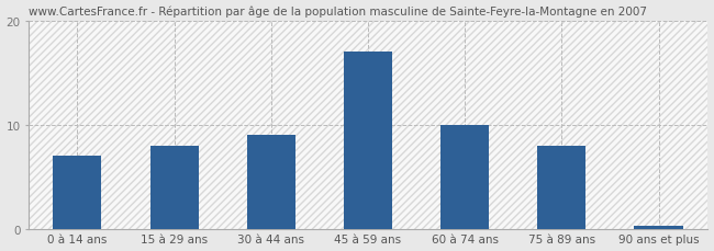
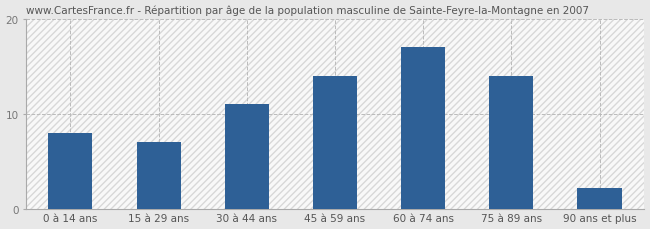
0 à 14 ans: 7.0 -> 8.0
15 à 29 ans: 8.0 -> 7.0
30 à 44 ans: 9.0 -> 11.0
45 à 59 ans: 17.0 -> 14.0
60 à 74 ans: 10.0 -> 17.0
75 à 89 ans: 8.0 -> 14.0
90 ans et plus: 0.3 -> 2.2
